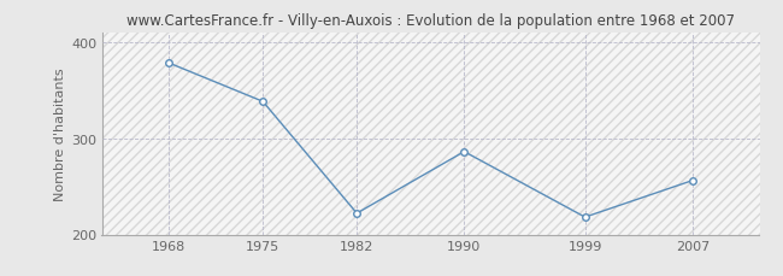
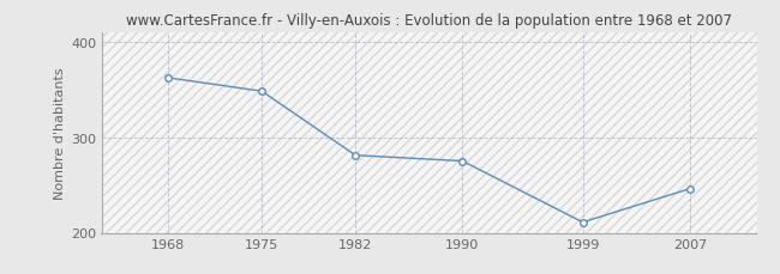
1968: 378 -> 362
1975: 338 -> 348
1982: 222 -> 281
1990: 286 -> 275
1999: 218 -> 211
2007: 256 -> 246
